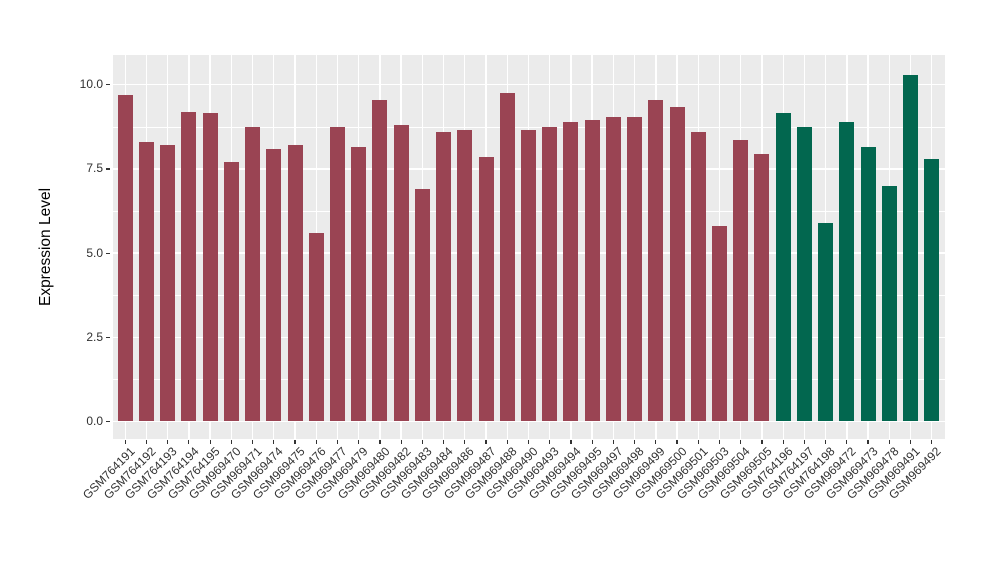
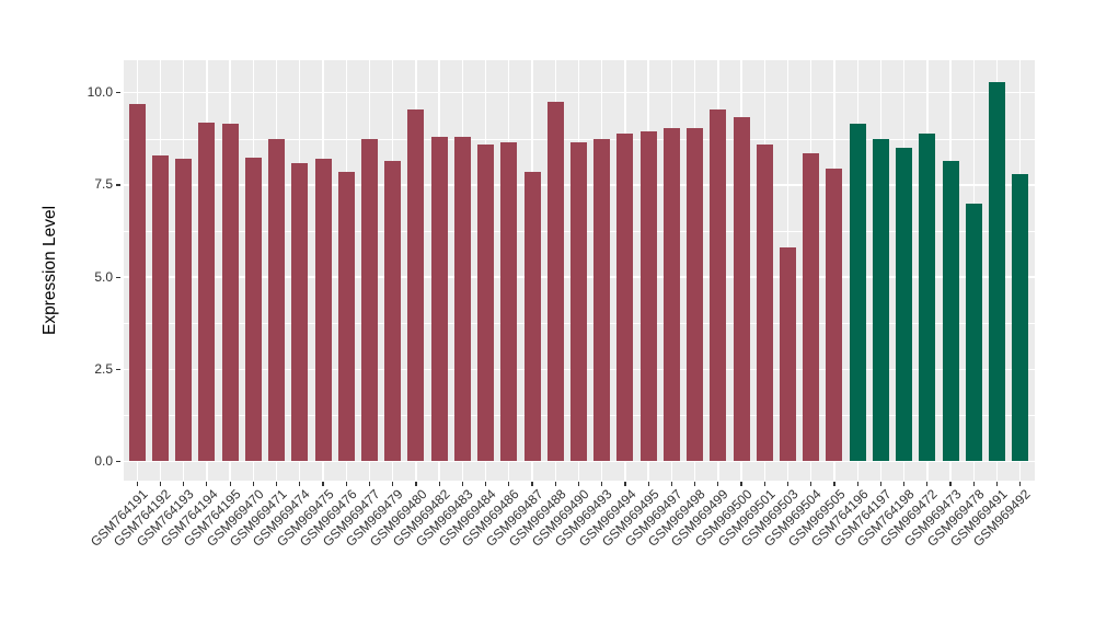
GSM969470: 7.7 -> 8.2
GSM969476: 5.6 -> 7.8
GSM969483: 6.9 -> 8.8
GSM764198: 5.9 -> 8.5
